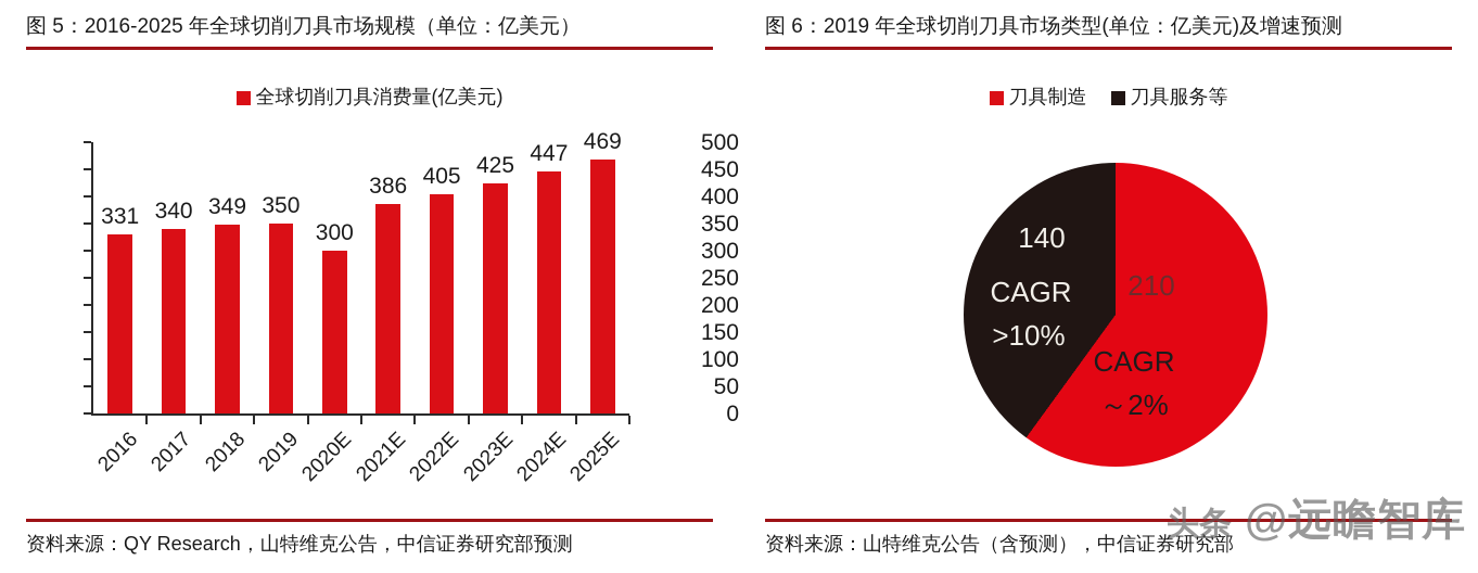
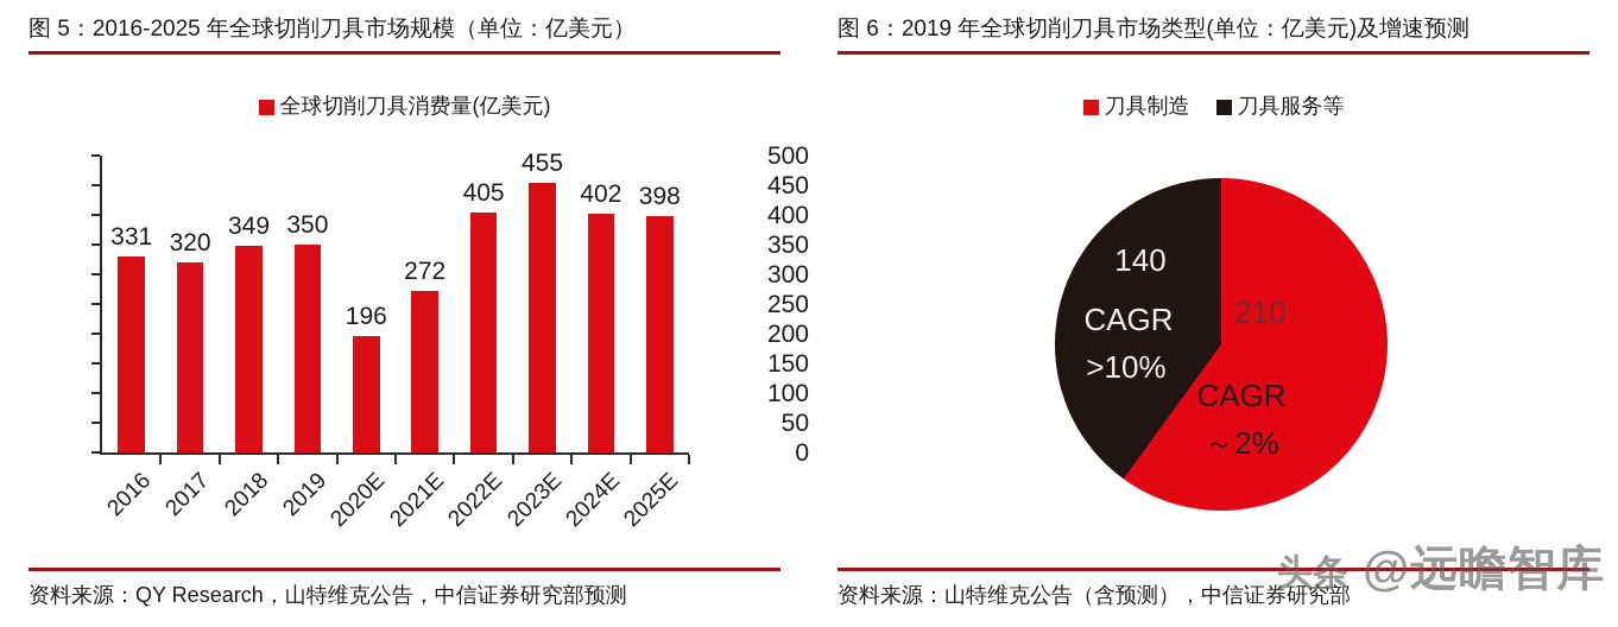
图 5：2016-2025 年全球切削刀具市场规模（单位：亿美元）/2017: 340 -> 320
图 5：2016-2025 年全球切削刀具市场规模（单位：亿美元）/2020E: 300 -> 196
图 5：2016-2025 年全球切削刀具市场规模（单位：亿美元）/2021E: 386 -> 272
图 5：2016-2025 年全球切削刀具市场规模（单位：亿美元）/2023E: 425 -> 455
图 5：2016-2025 年全球切削刀具市场规模（单位：亿美元）/2024E: 447 -> 402
图 5：2016-2025 年全球切削刀具市场规模（单位：亿美元）/2025E: 469 -> 398
